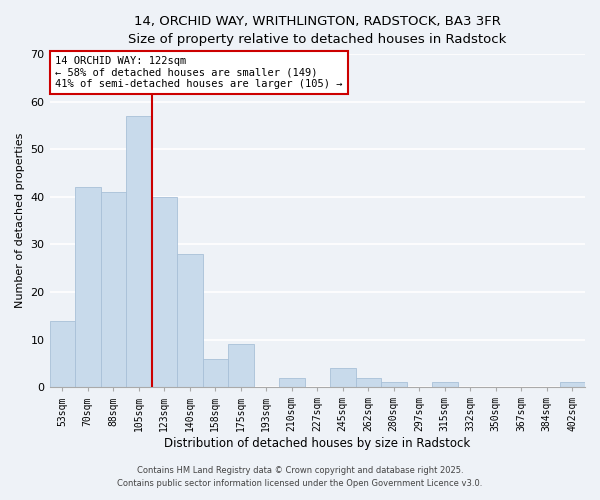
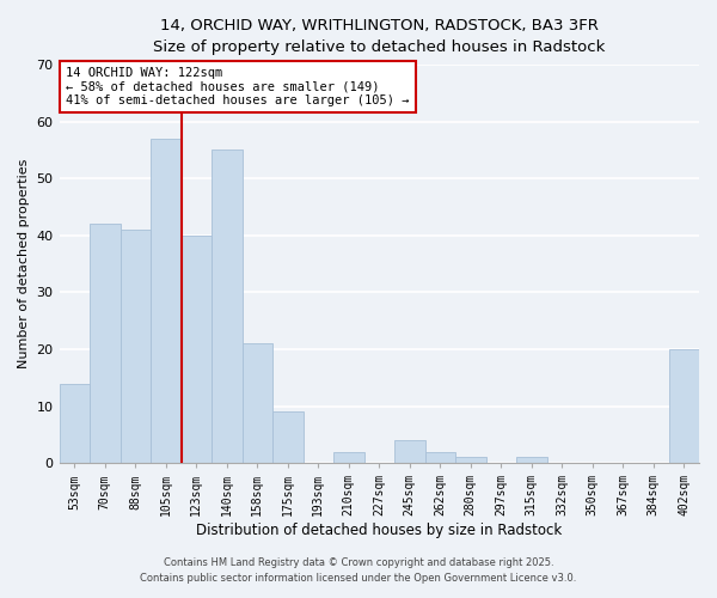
140sqm: 28 -> 55
158sqm: 6 -> 21
402sqm: 1 -> 20
